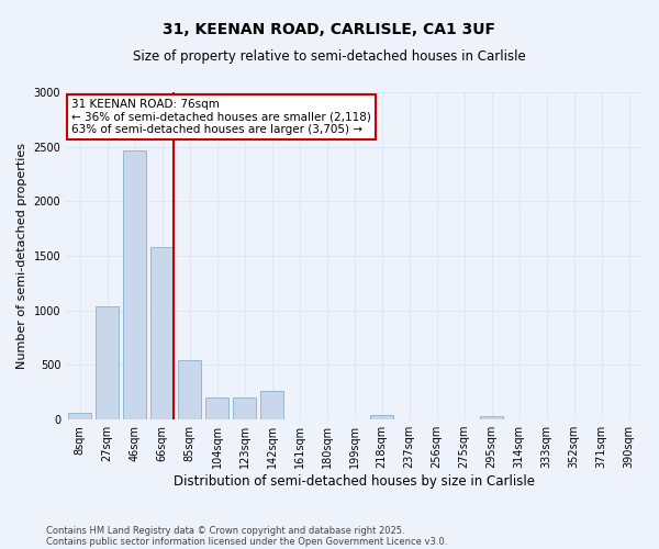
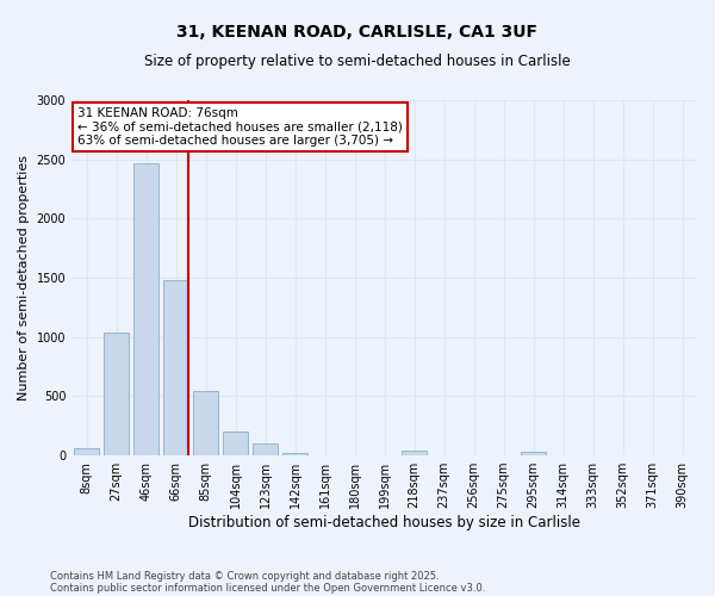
66sqm: 1580 -> 1480
123sqm: 200 -> 100
142sqm: 260 -> 20
